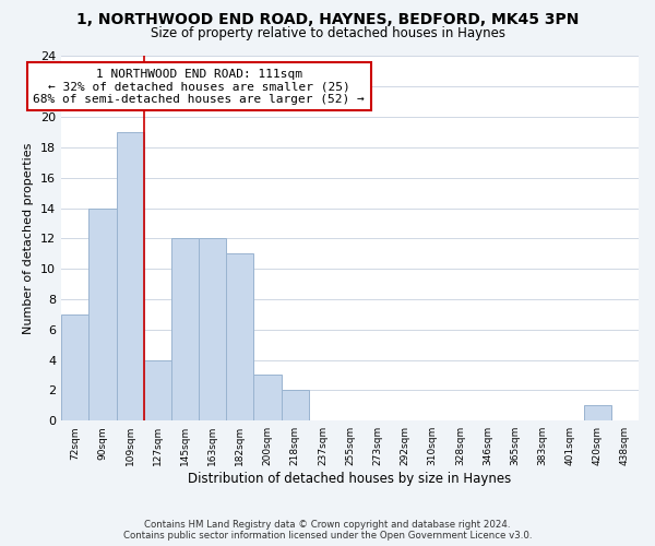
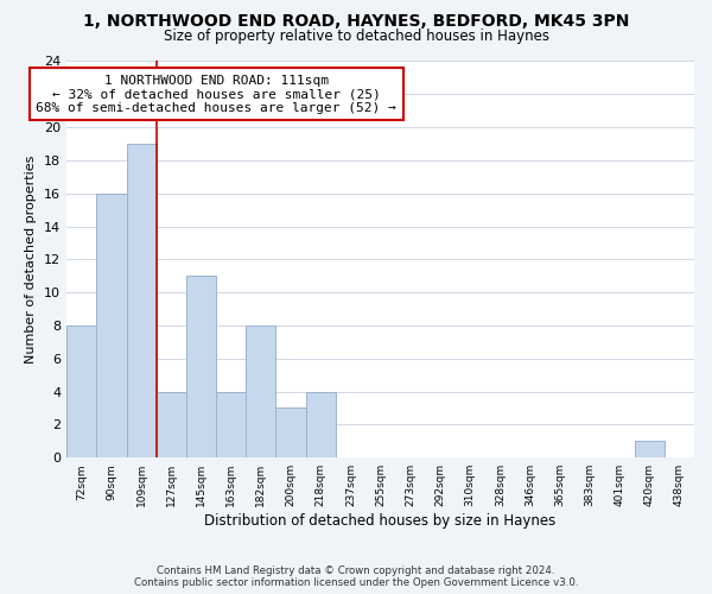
72sqm: 7 -> 8
90sqm: 14 -> 16
145sqm: 12 -> 11
163sqm: 12 -> 4
182sqm: 11 -> 8
218sqm: 2 -> 4
